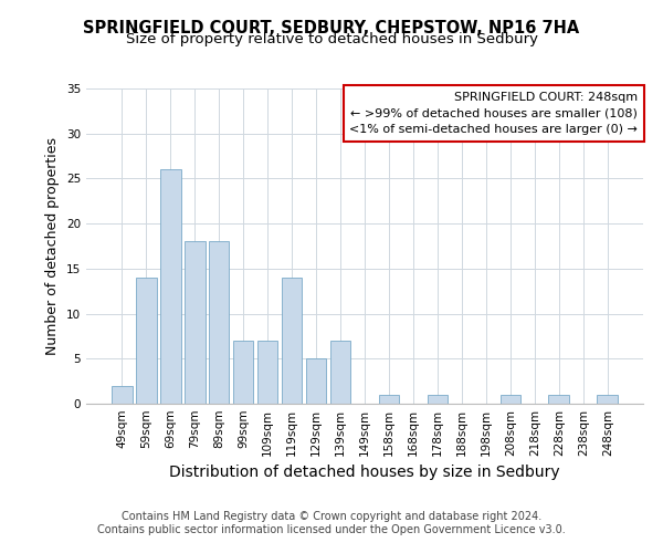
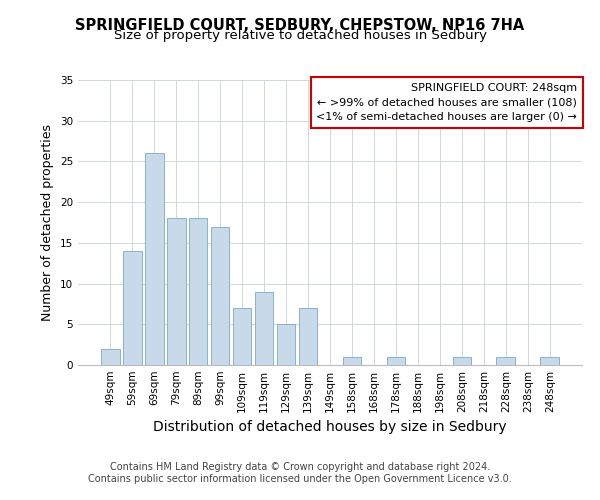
99sqm: 7 -> 17
119sqm: 14 -> 9
